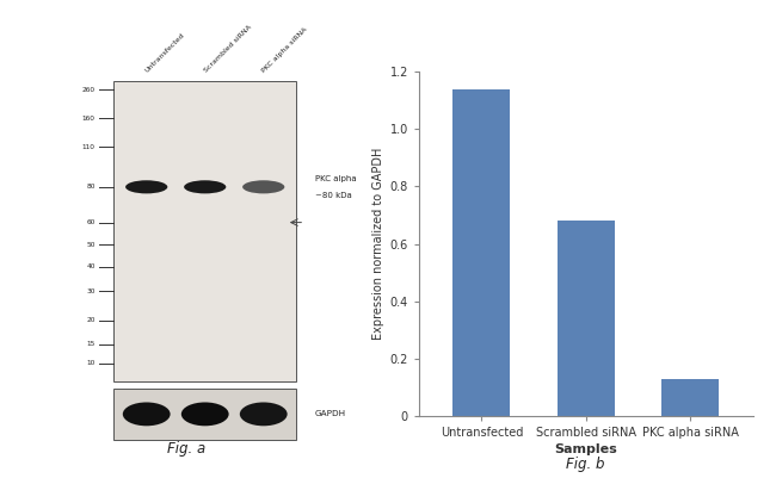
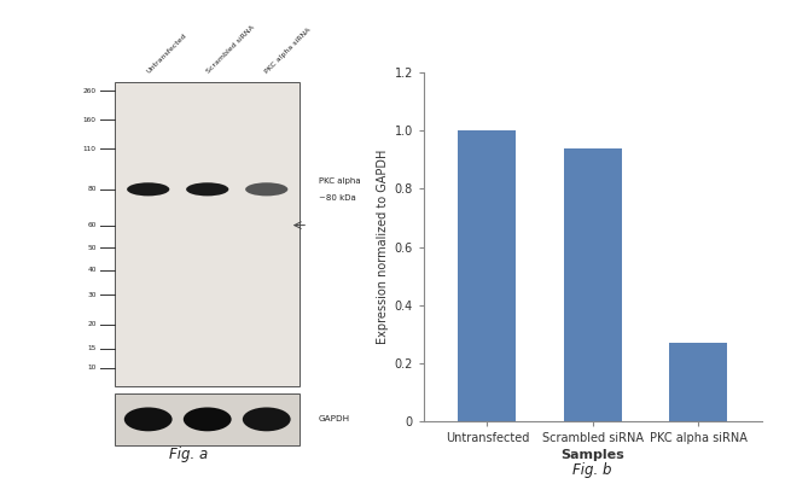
Untransfected: 1.14 -> 1.00
Scrambled siRNA: 0.68 -> 0.94
PKC alpha siRNA: 0.13 -> 0.27
